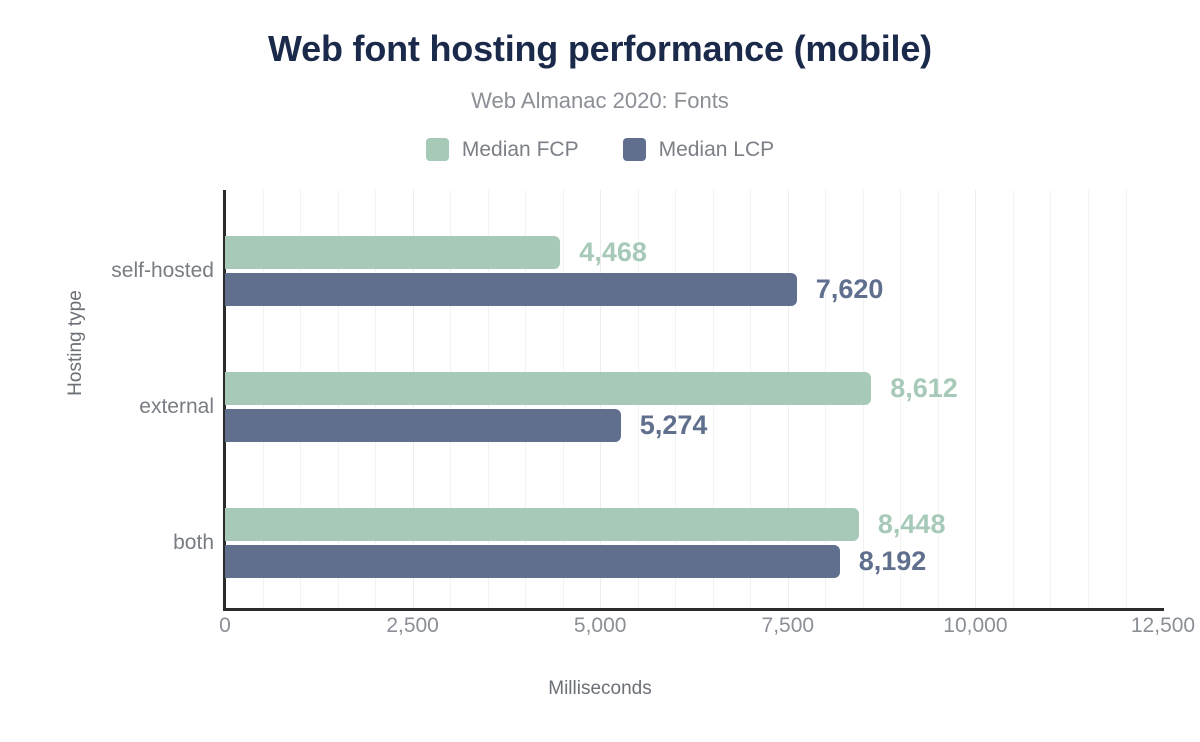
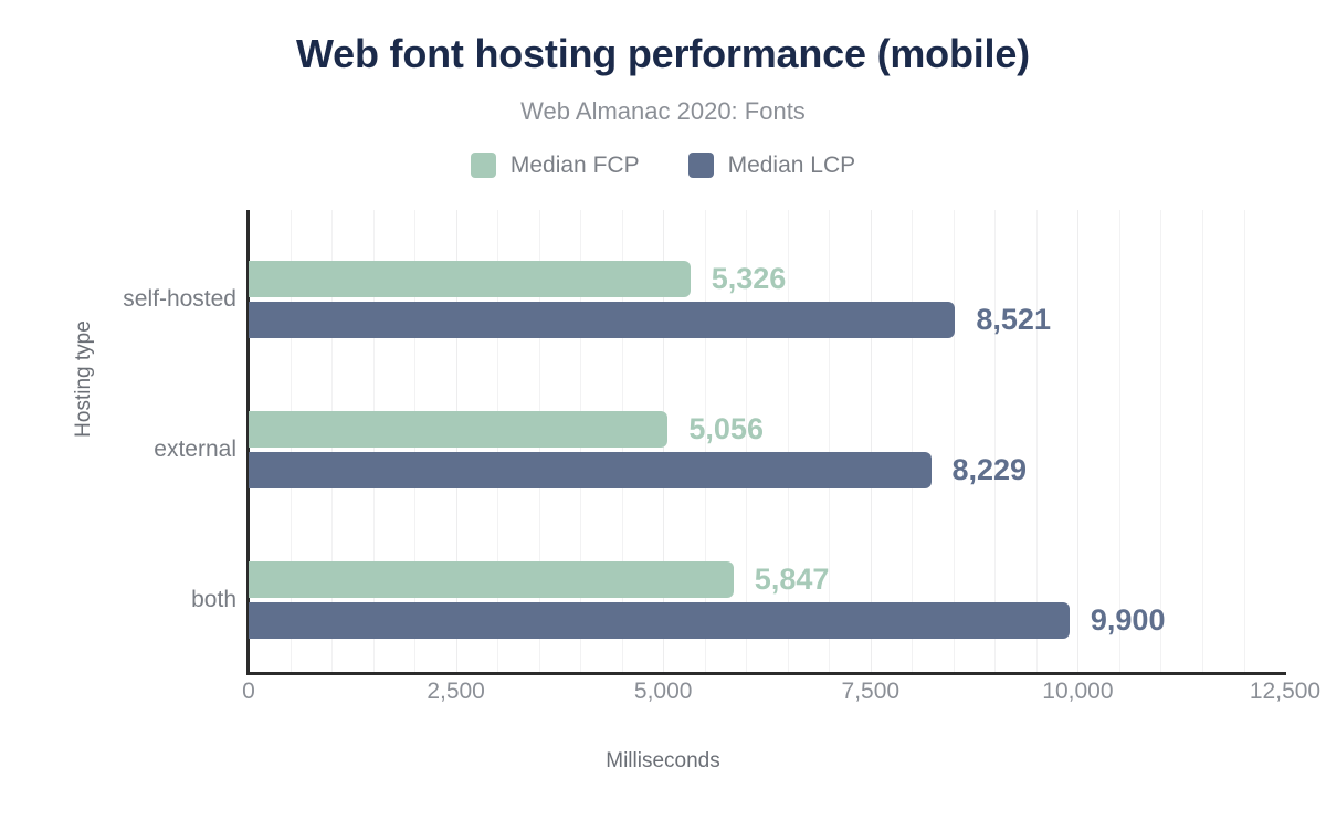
Median FCP/self-hosted: 4,468 -> 5,326
Median LCP/self-hosted: 7,620 -> 8,521
Median FCP/external: 8,612 -> 5,056
Median LCP/external: 5,274 -> 8,229
Median FCP/both: 8,448 -> 5,847
Median LCP/both: 8,192 -> 9,900
